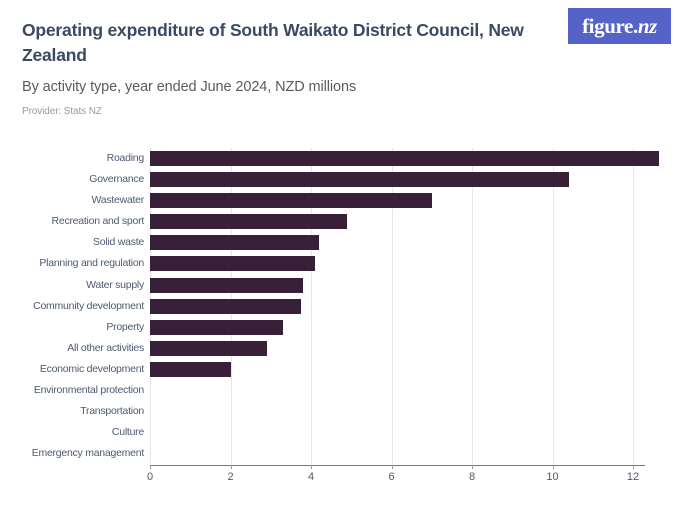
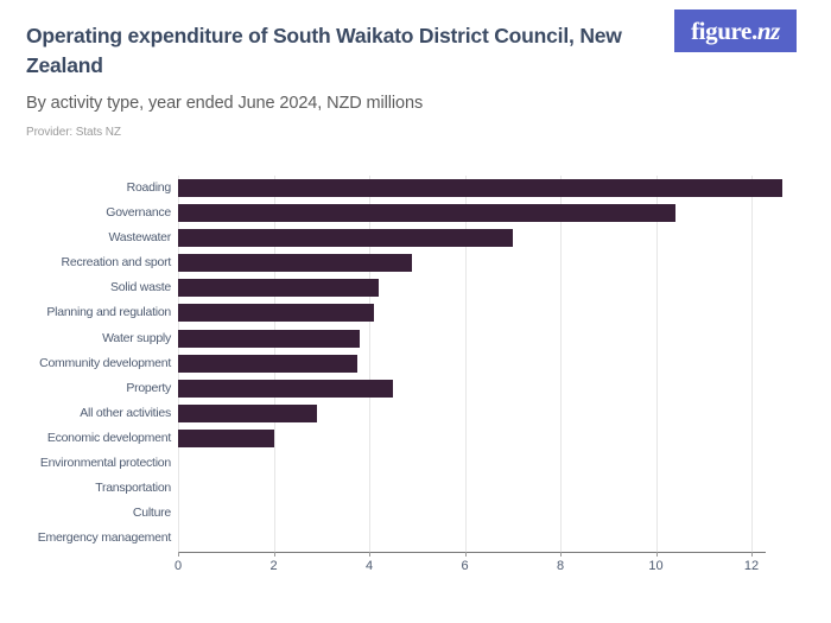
Property: 3.3 -> 4.5
